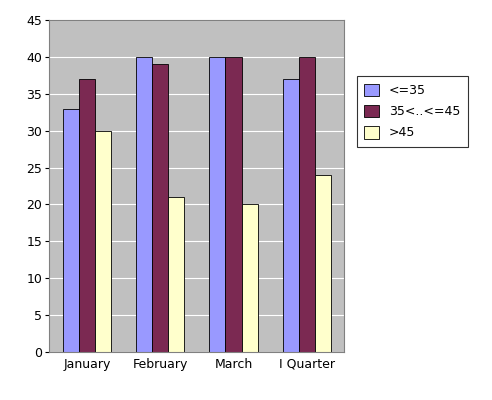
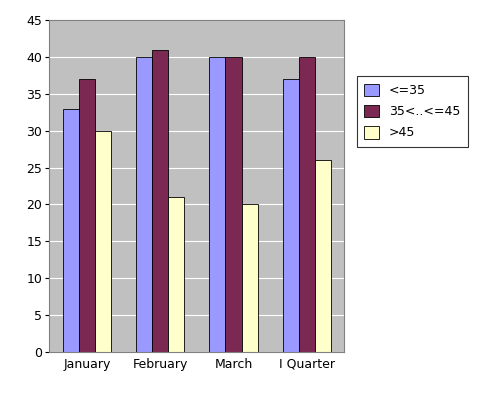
35<..<=45/February: 39 -> 41
>45/I Quarter: 24 -> 26
